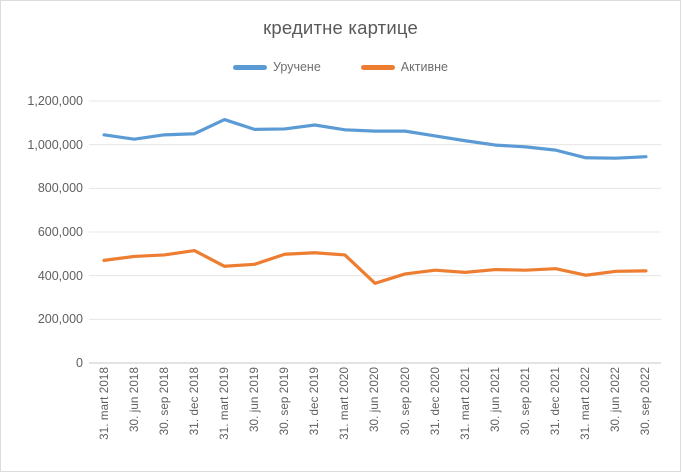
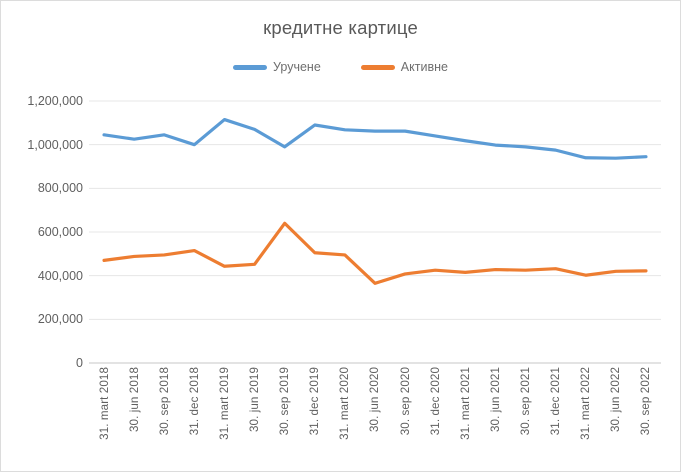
Уручене/31. dec 2018: 1050000 -> 1000000
Уручене/30. sep 2019: 1070000 -> 990000
Активне/30. sep 2019: 500000 -> 640000
